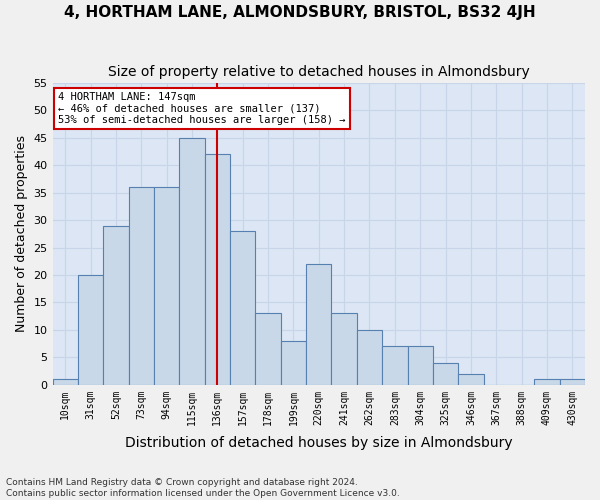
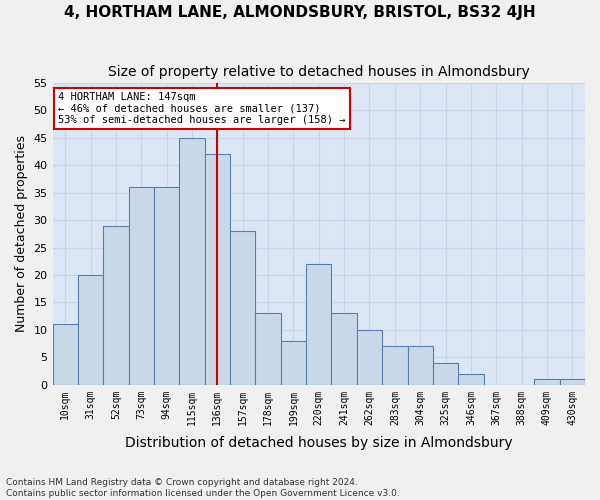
10sqm: 1 -> 11
